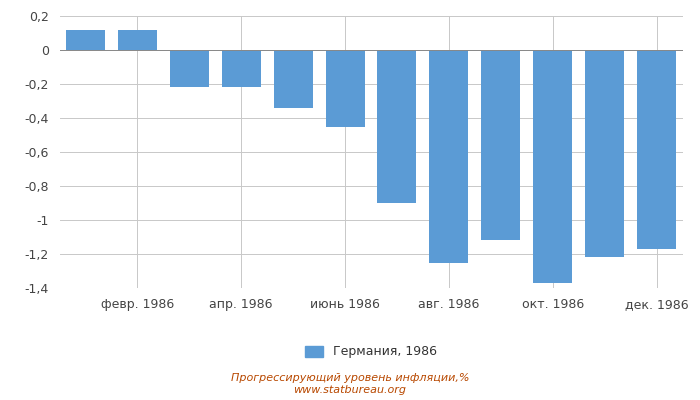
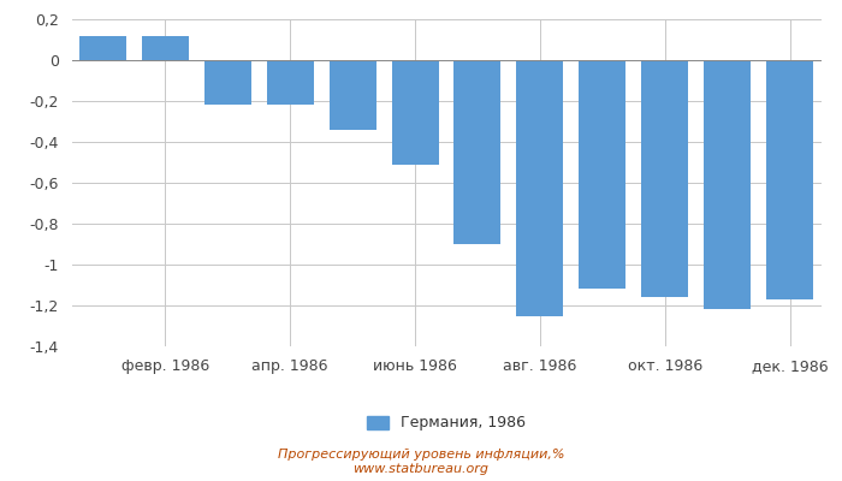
июнь 1986: -0,45 -> -0,51
окт. 1986: -1,37 -> -1,16
